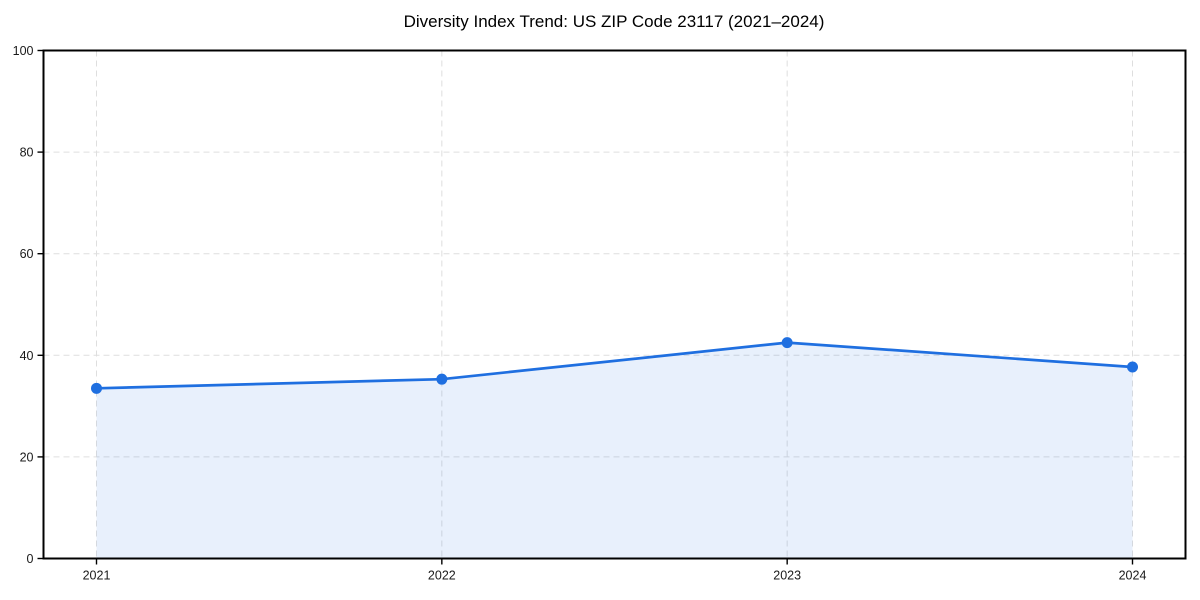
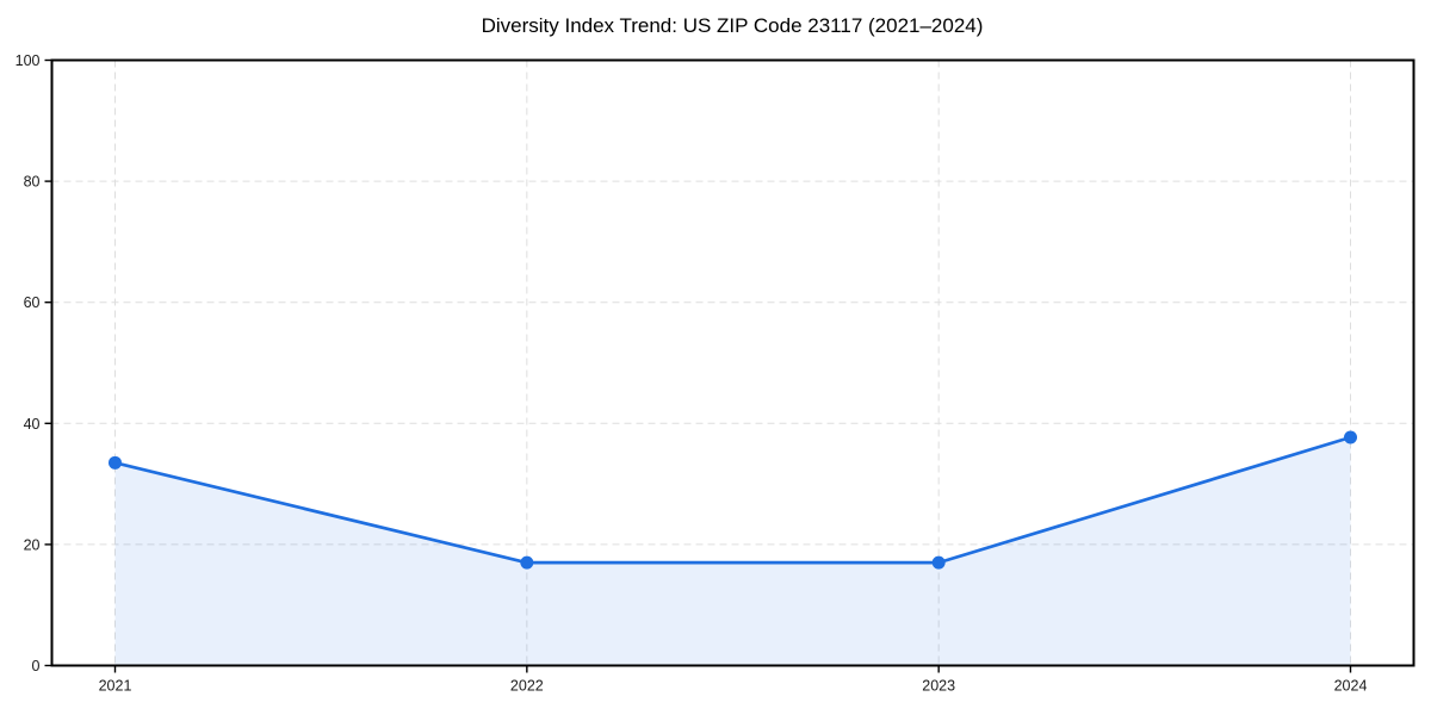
2022: 35 -> 17
2023: 42 -> 17
